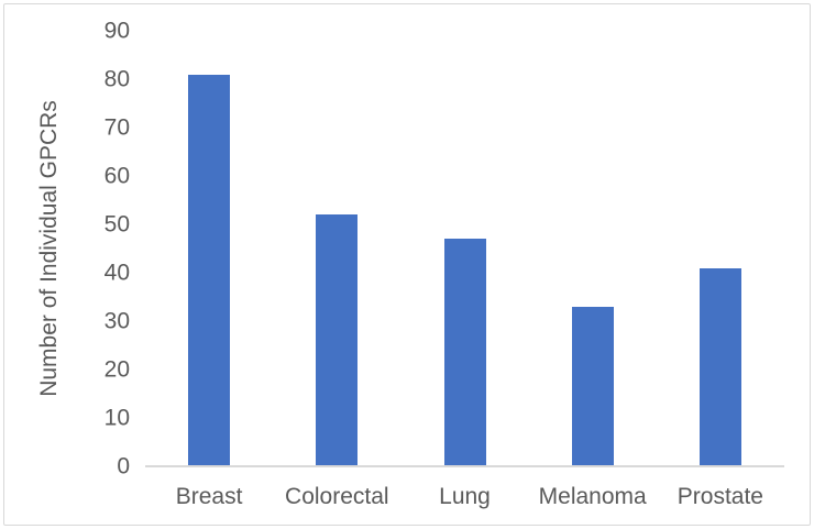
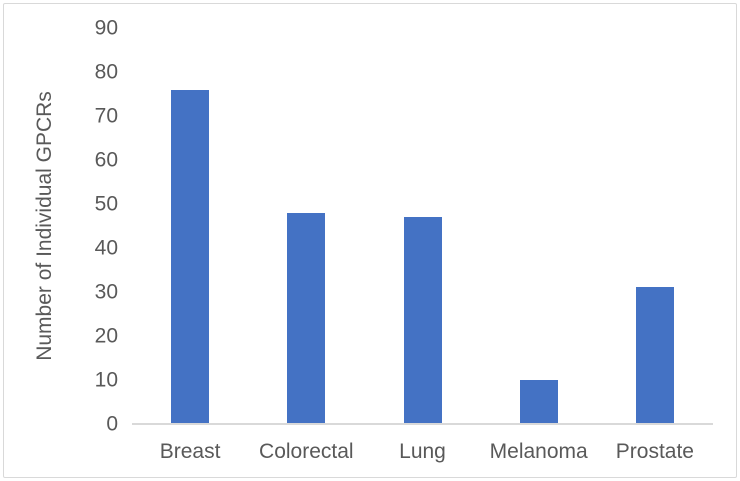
Breast: 81 -> 76
Colorectal: 52 -> 48
Melanoma: 33 -> 10
Prostate: 41 -> 31
